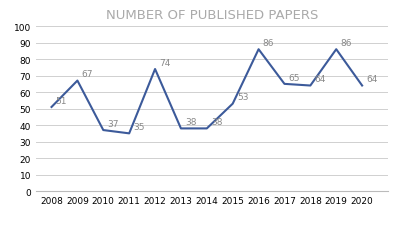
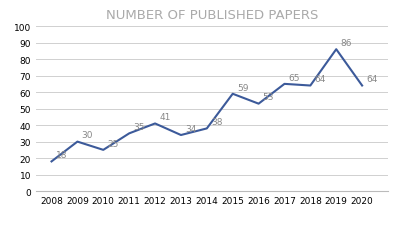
2008: 51 -> 18
2009: 67 -> 30
2010: 37 -> 25
2012: 74 -> 41
2013: 38 -> 34
2015: 53 -> 59
2016: 86 -> 53
